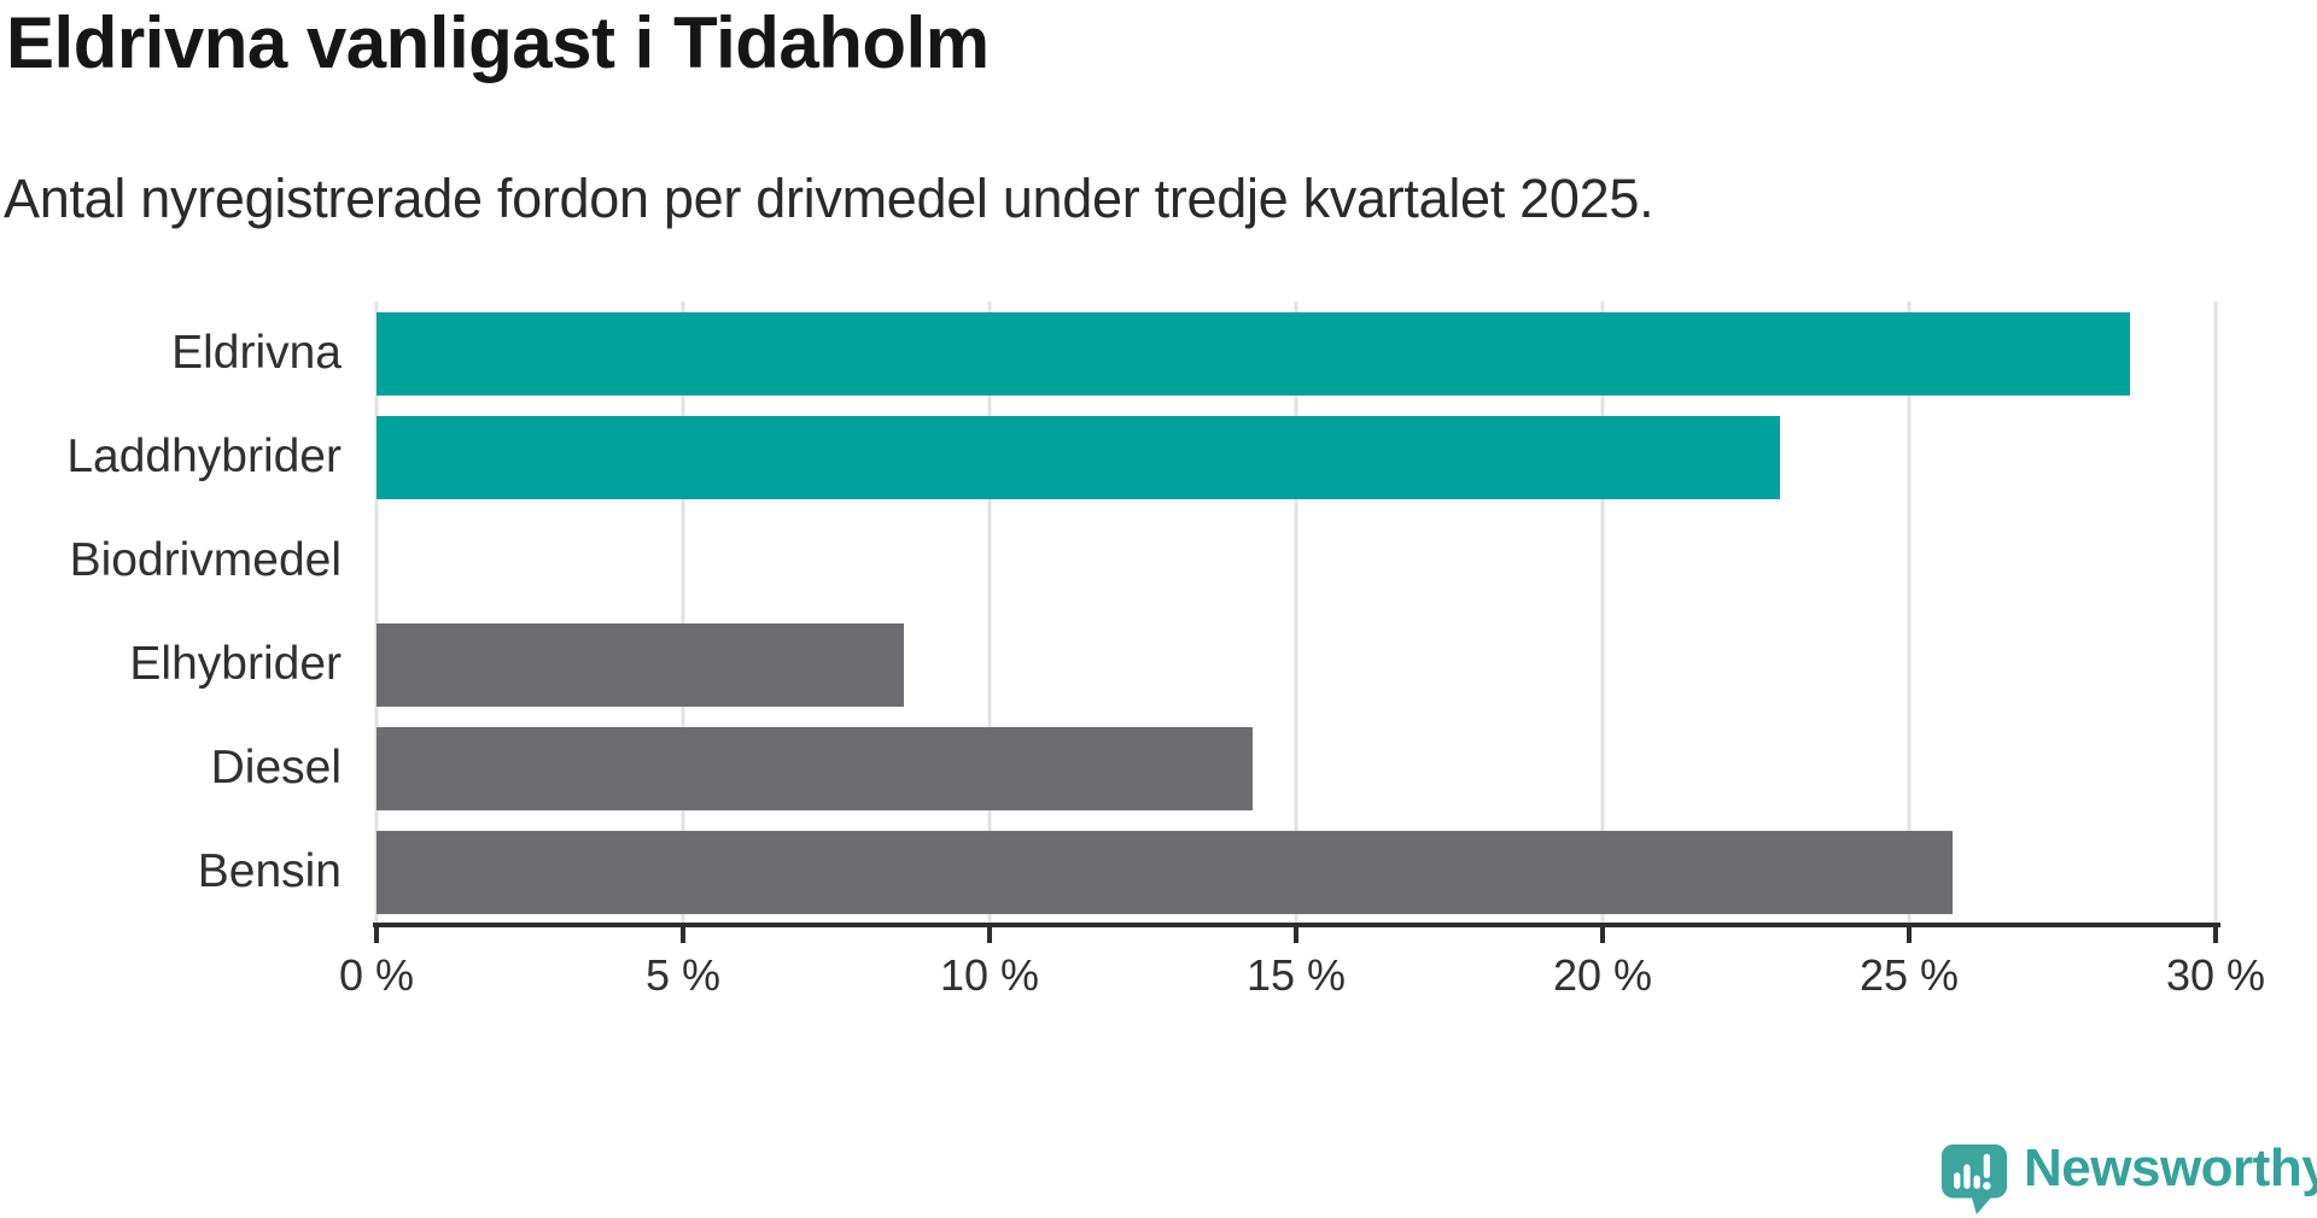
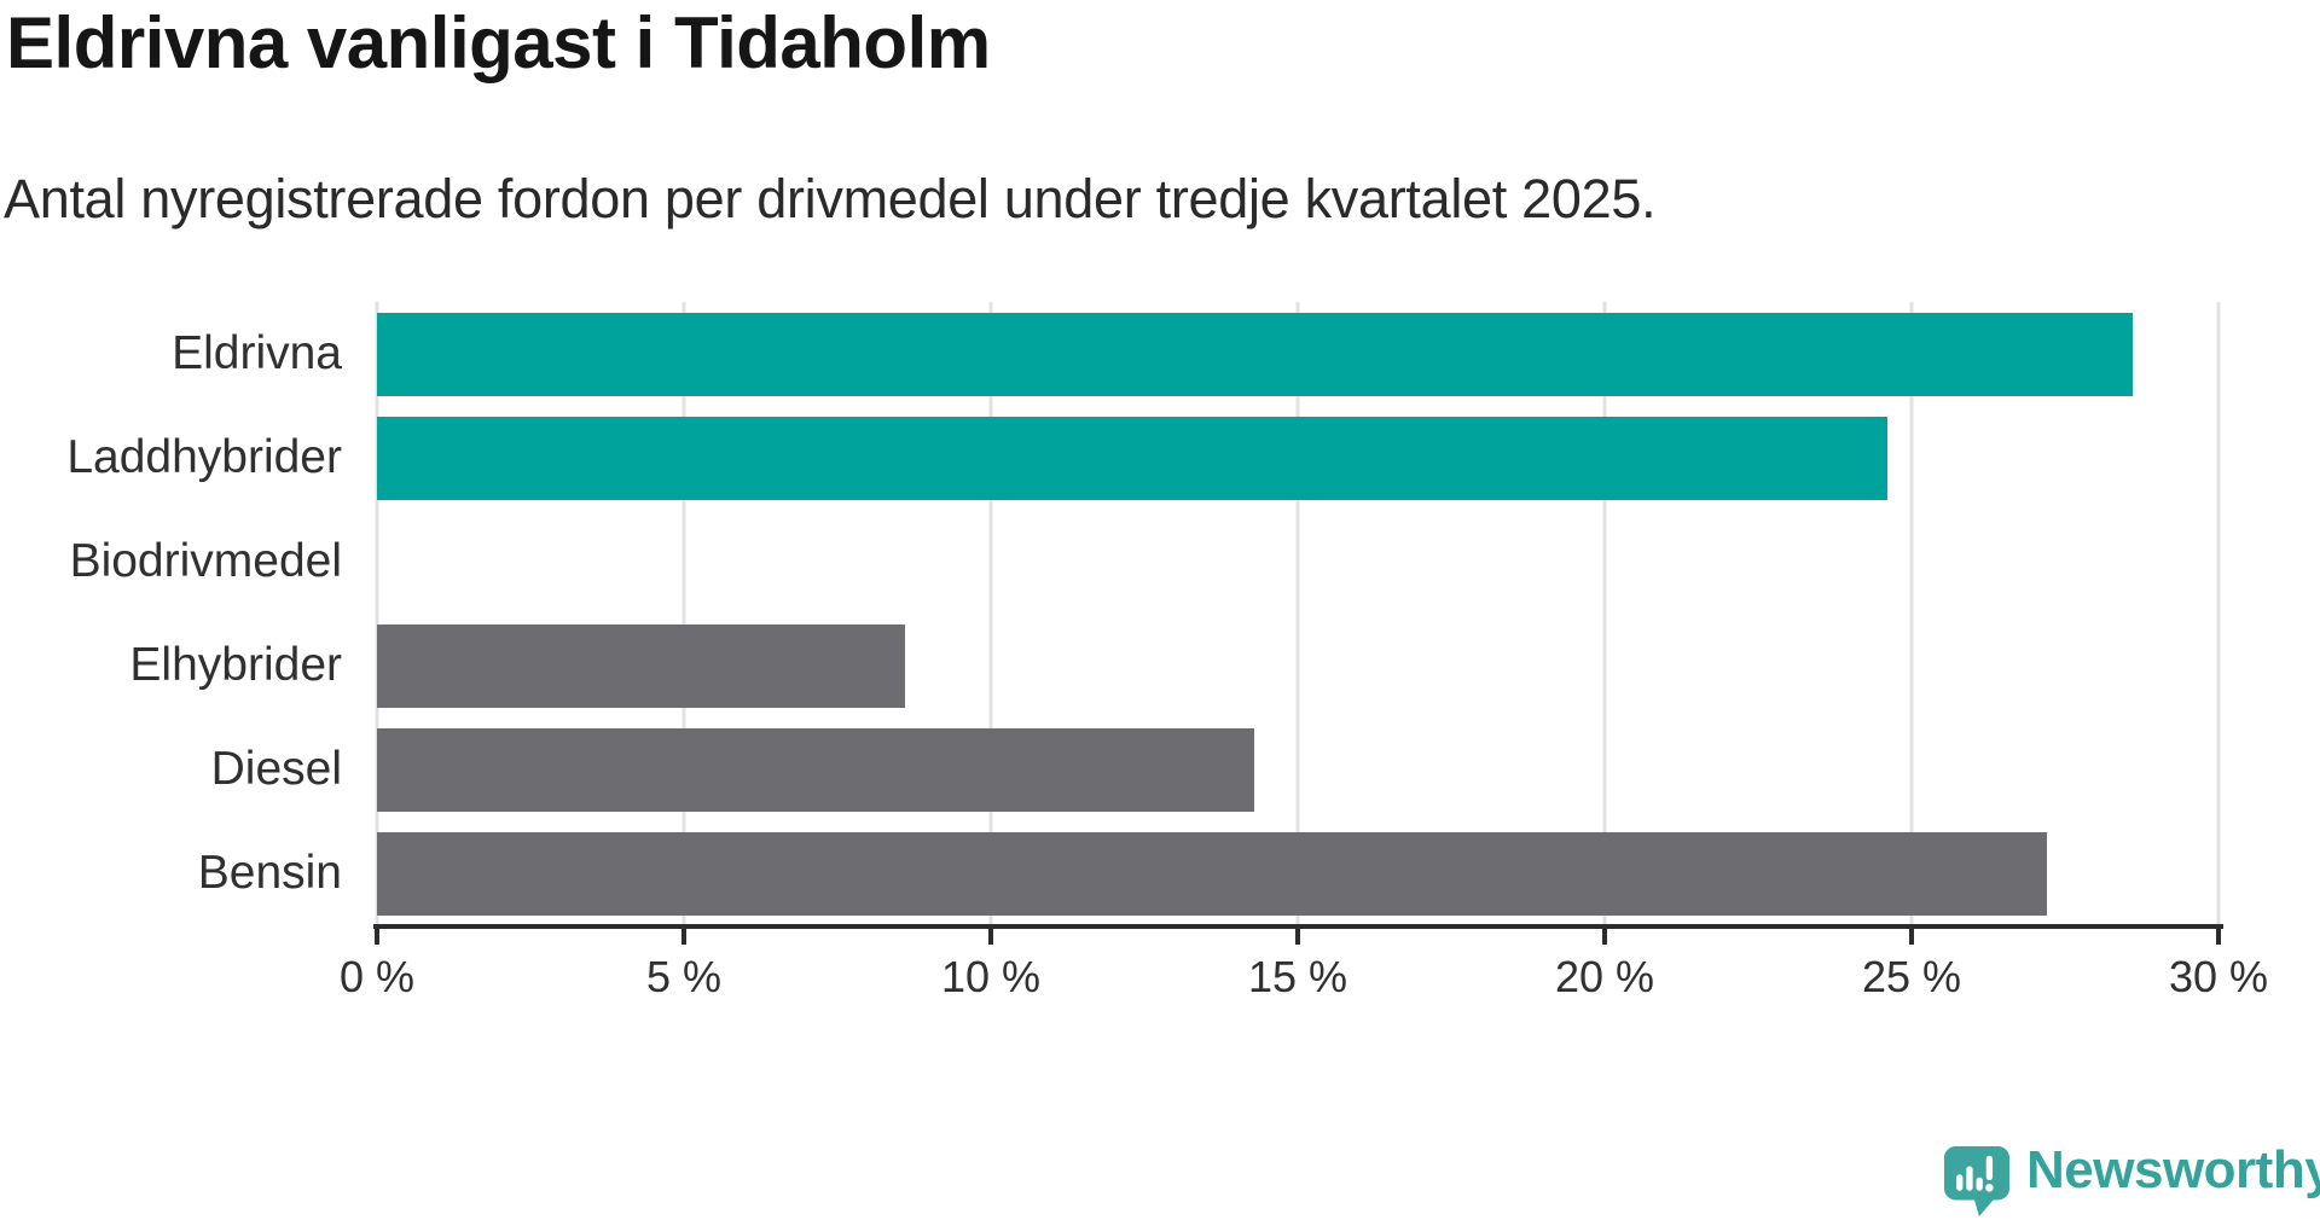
Laddhybrider: 22.9% -> 24.6%
Bensin: 25.7% -> 27.2%
